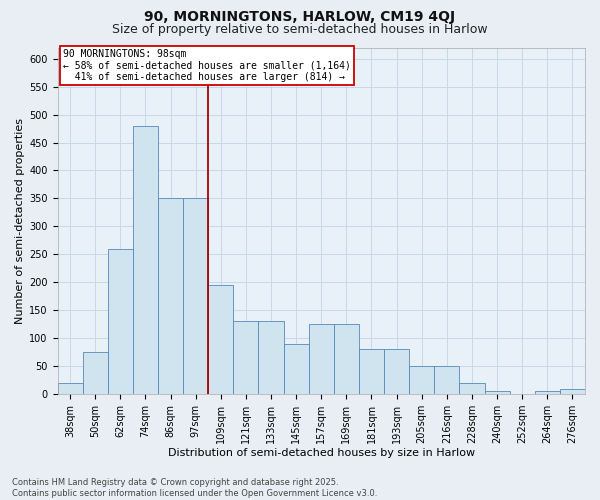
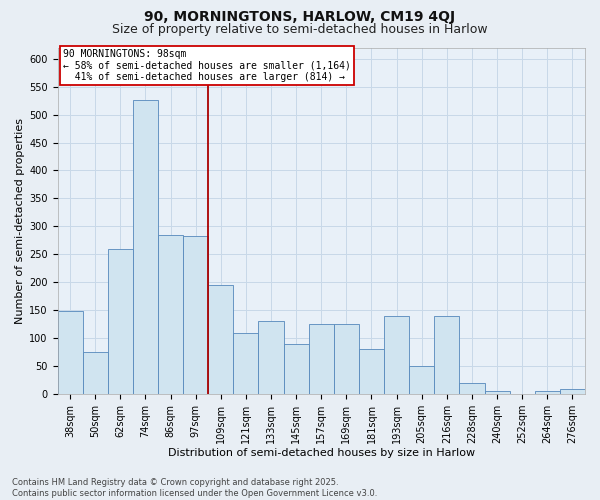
38sqm: 20 -> 148
74sqm: 480 -> 526
86sqm: 350 -> 284
97sqm: 350 -> 282
121sqm: 130 -> 110
193sqm: 80 -> 140
216sqm: 50 -> 140
